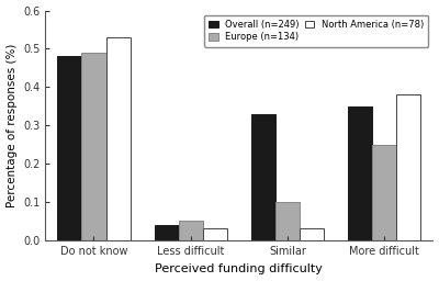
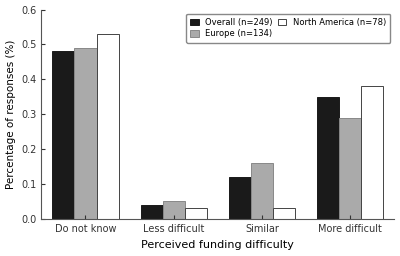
Overall (n=249)/Similar: 0.33 -> 0.12
Europe (n=134)/Similar: 0.10 -> 0.16
Europe (n=134)/More difficult: 0.25 -> 0.29
